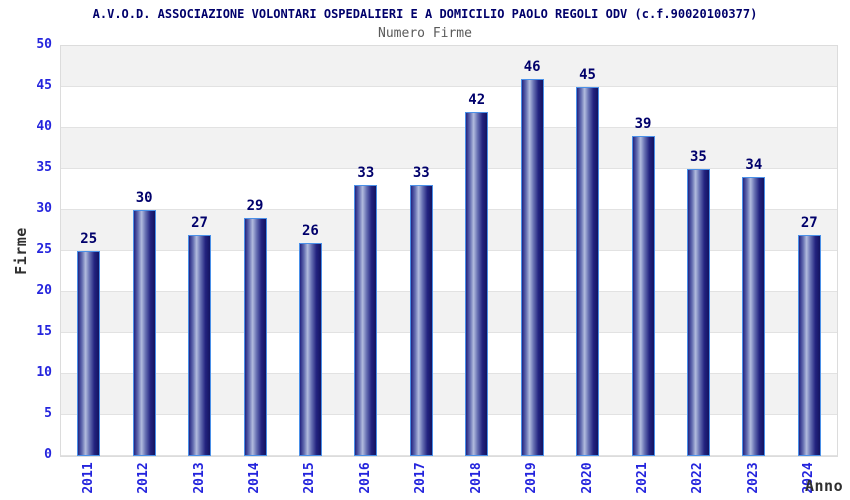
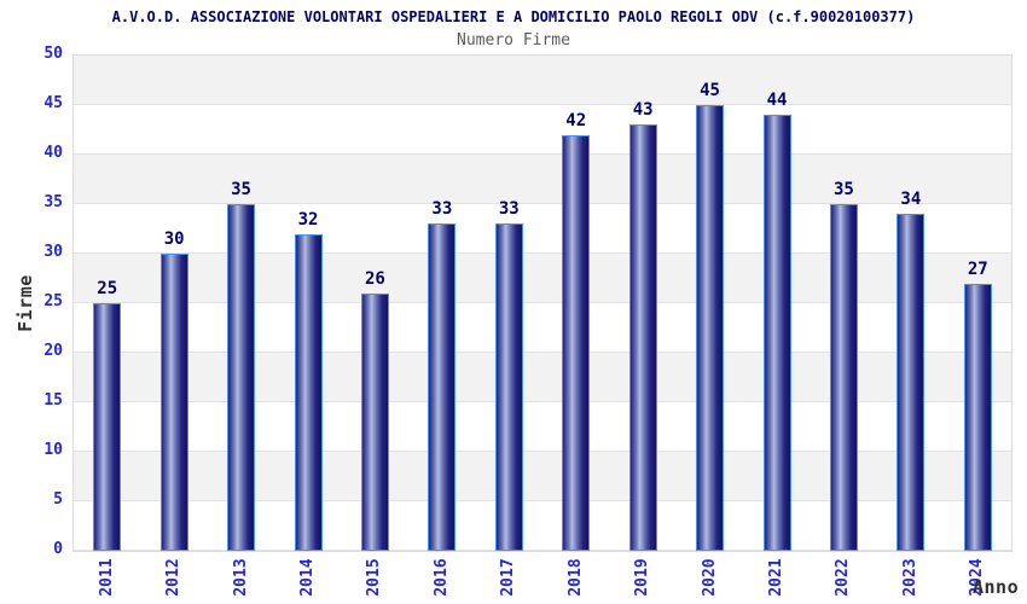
2013: 27 -> 35
2014: 29 -> 32
2019: 46 -> 43
2021: 39 -> 44
